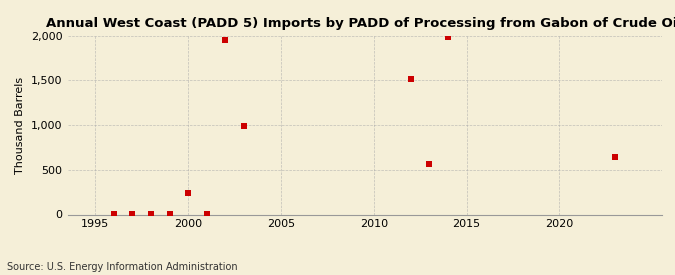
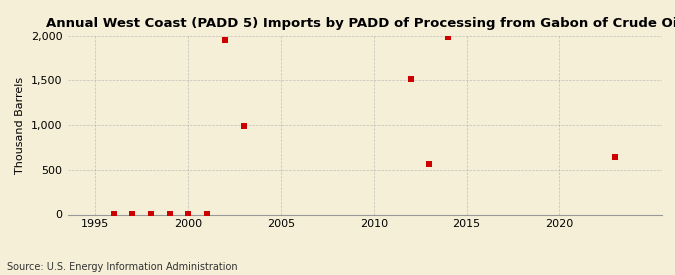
2000: 240 -> 10
